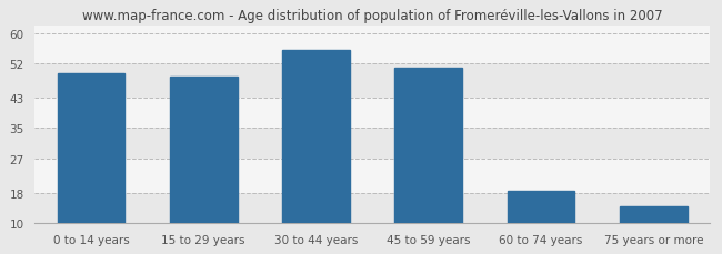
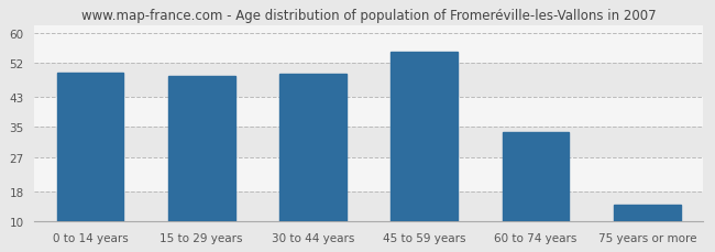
30 to 44 years: 55.5 -> 49.0
45 to 59 years: 51.0 -> 55.0
60 to 74 years: 18.5 -> 33.5
